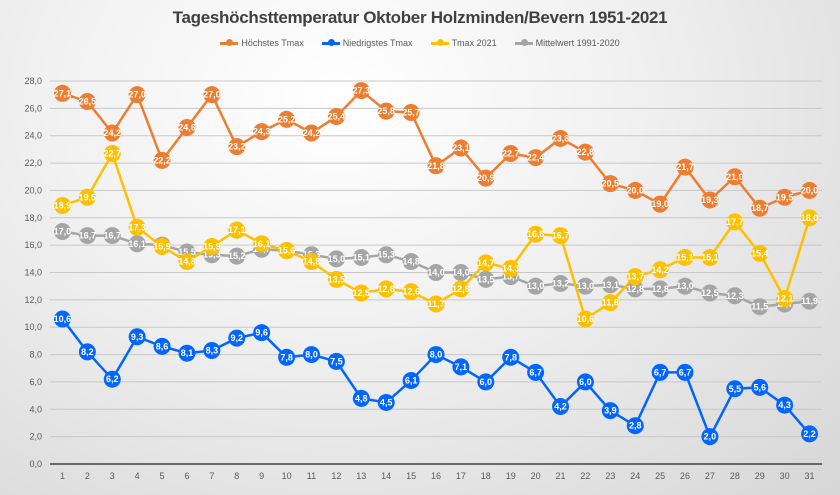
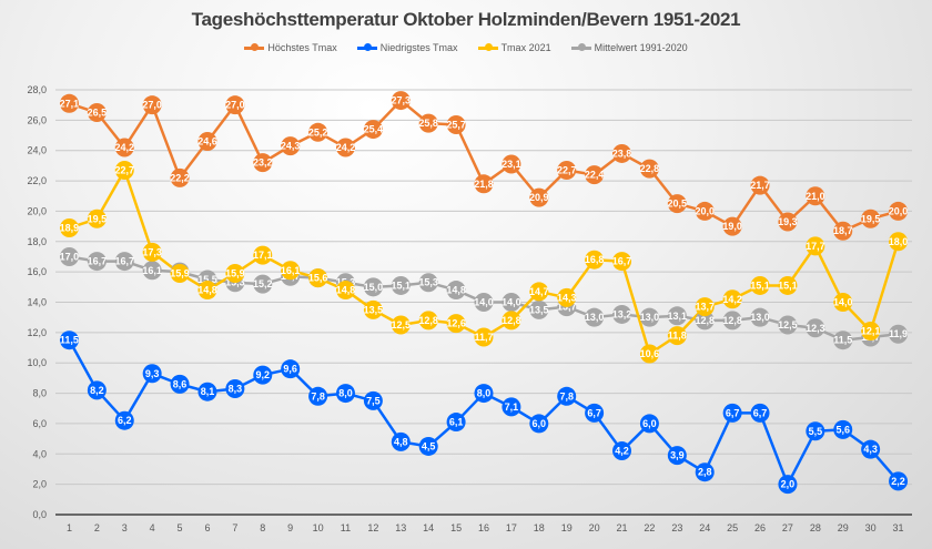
Niedrigstes Tmax/1: 10,6 -> 11,5
Tmax 2021/29: 15,4 -> 14,0
